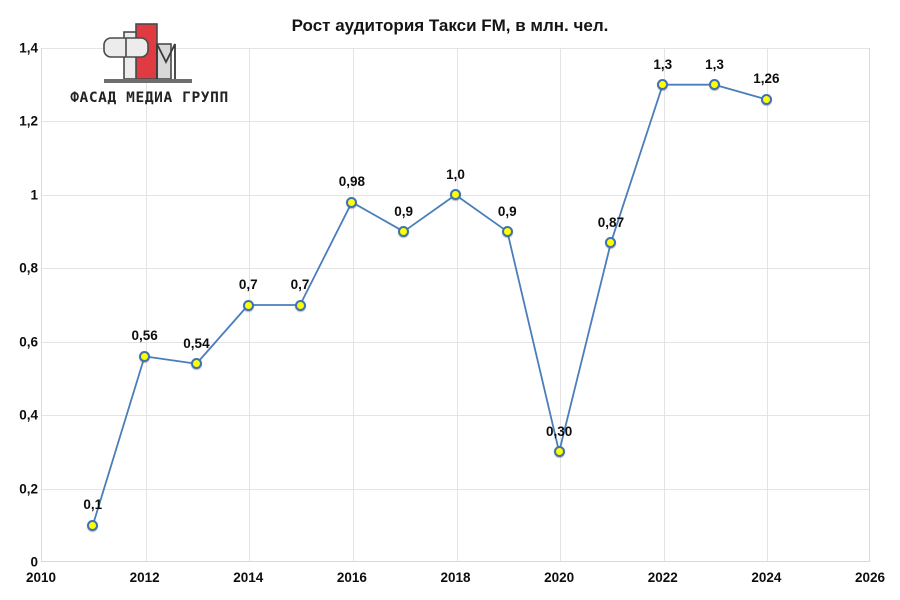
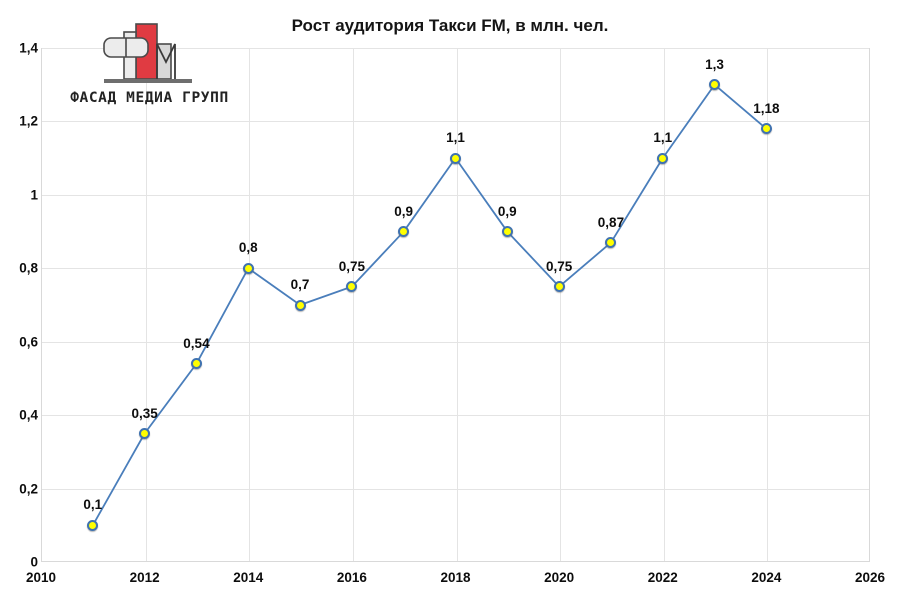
2012: 0,56 -> 0,35
2014: 0,7 -> 0,8
2016: 0,98 -> 0,75
2018: 1,0 -> 1,1
2020: 0,30 -> 0,75
2022: 1,3 -> 1,1
2024: 1,26 -> 1,18
